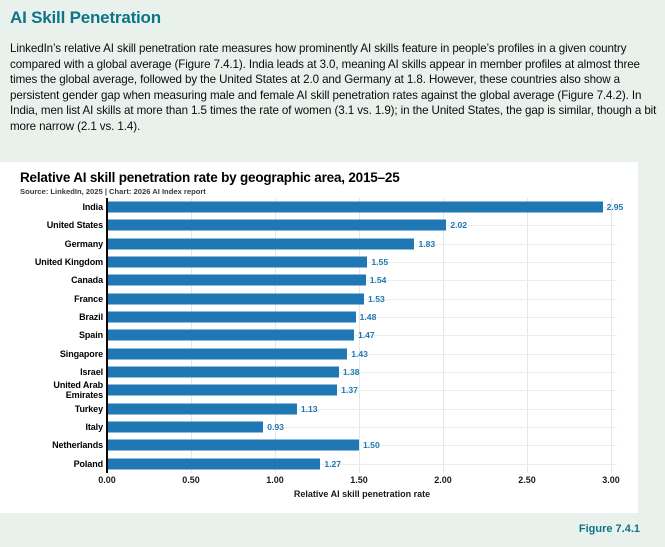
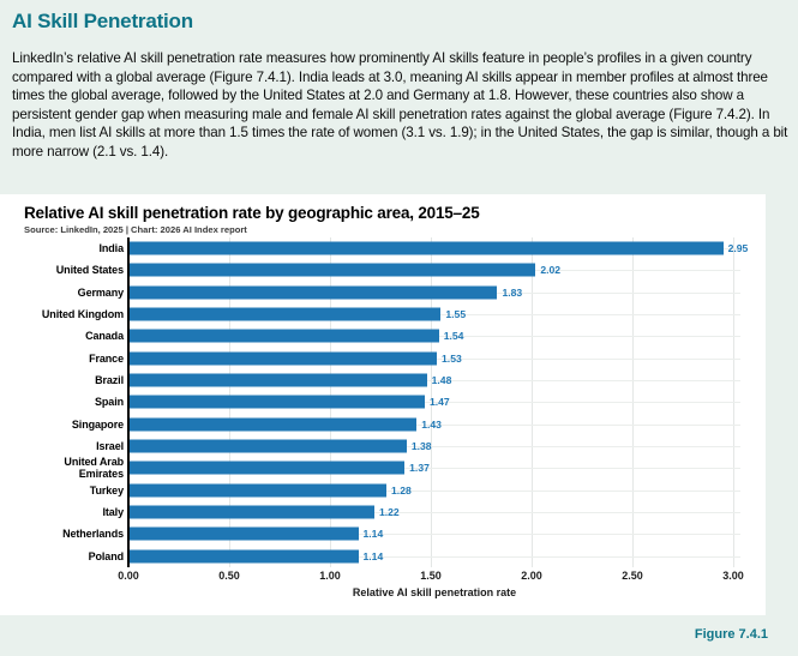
Turkey: 1.13 -> 1.28
Italy: 0.93 -> 1.22
Netherlands: 1.50 -> 1.14
Poland: 1.27 -> 1.14
